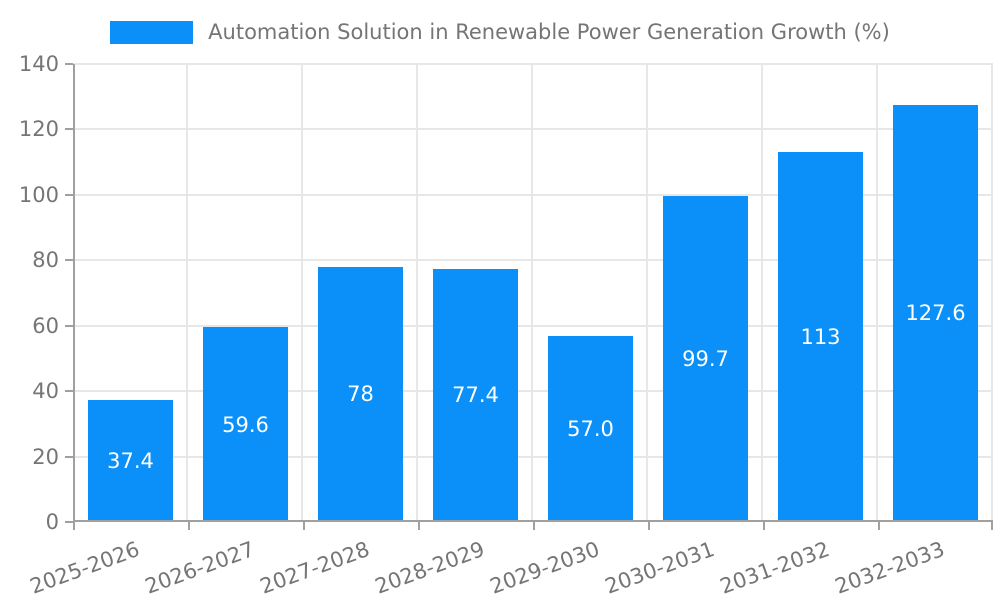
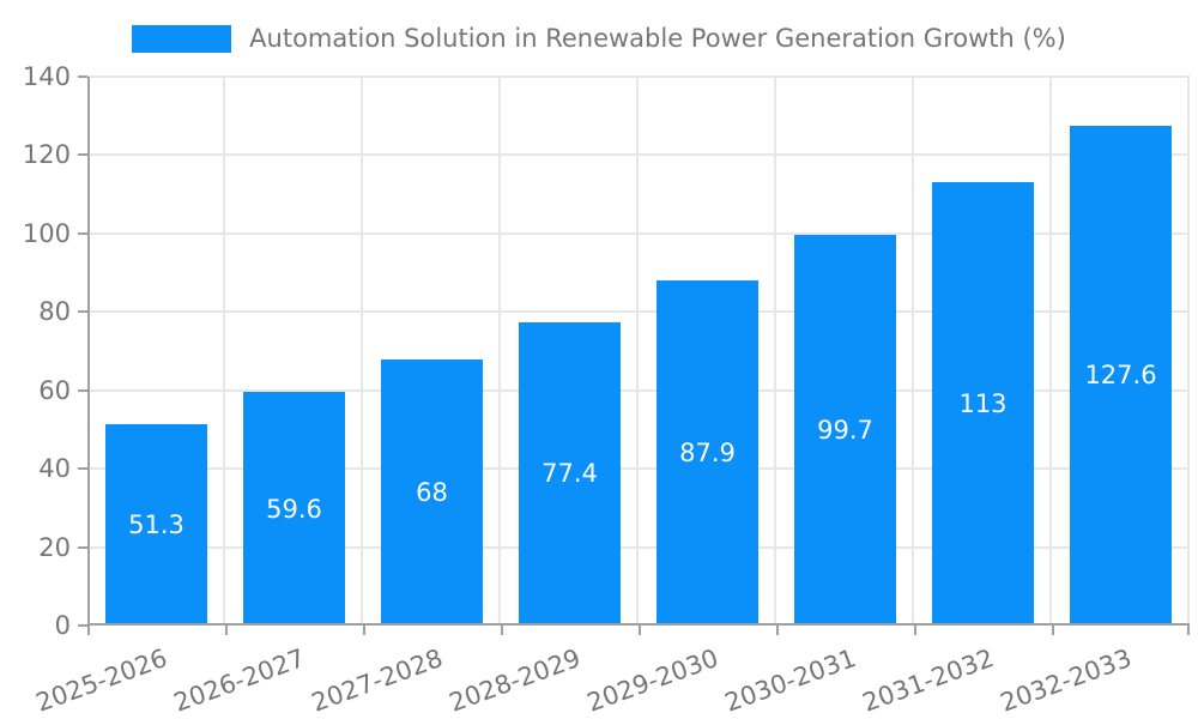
2025-2026: 37.4 -> 51.3
2027-2028: 78 -> 68
2029-2030: 57.0 -> 87.9
